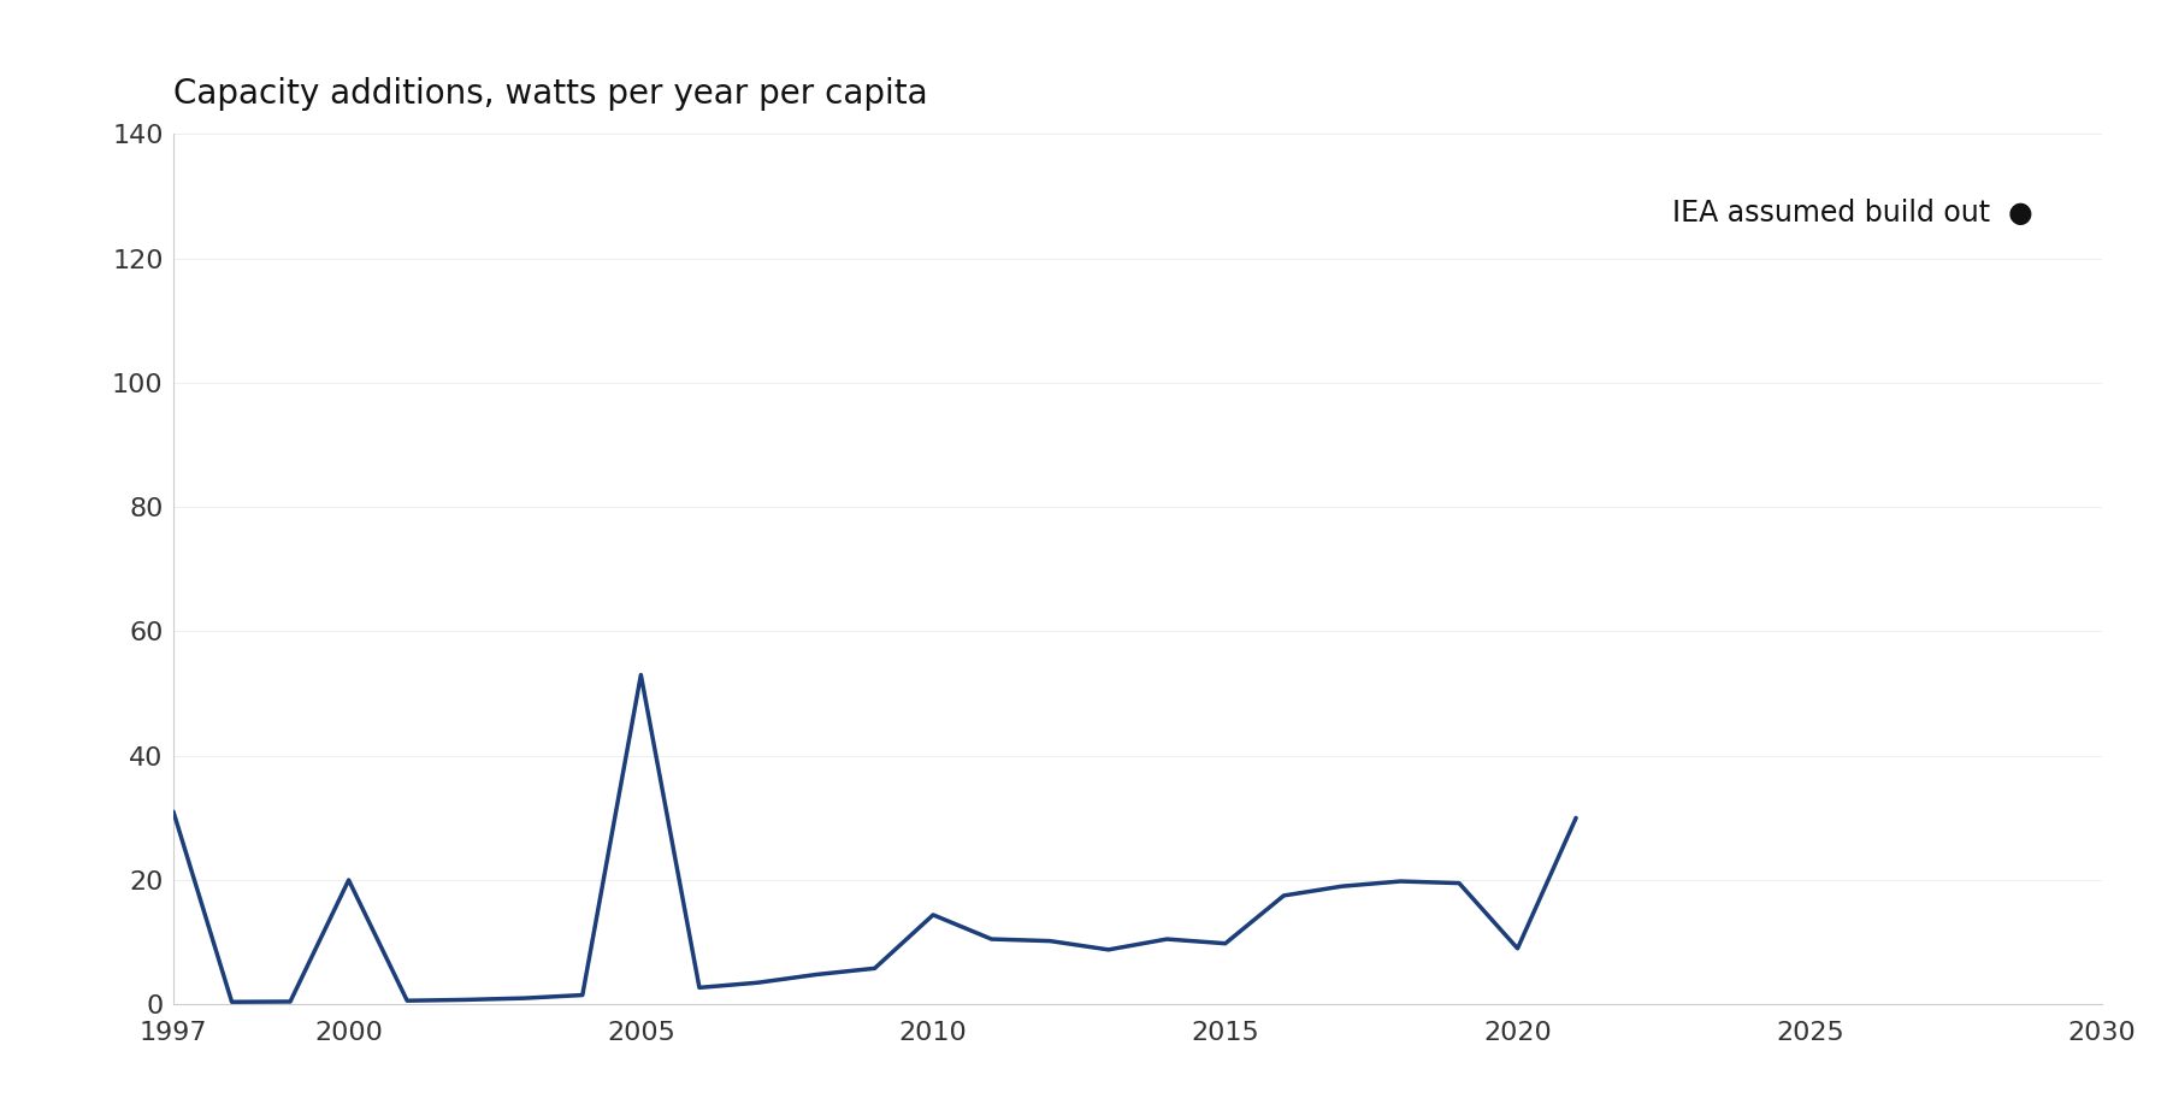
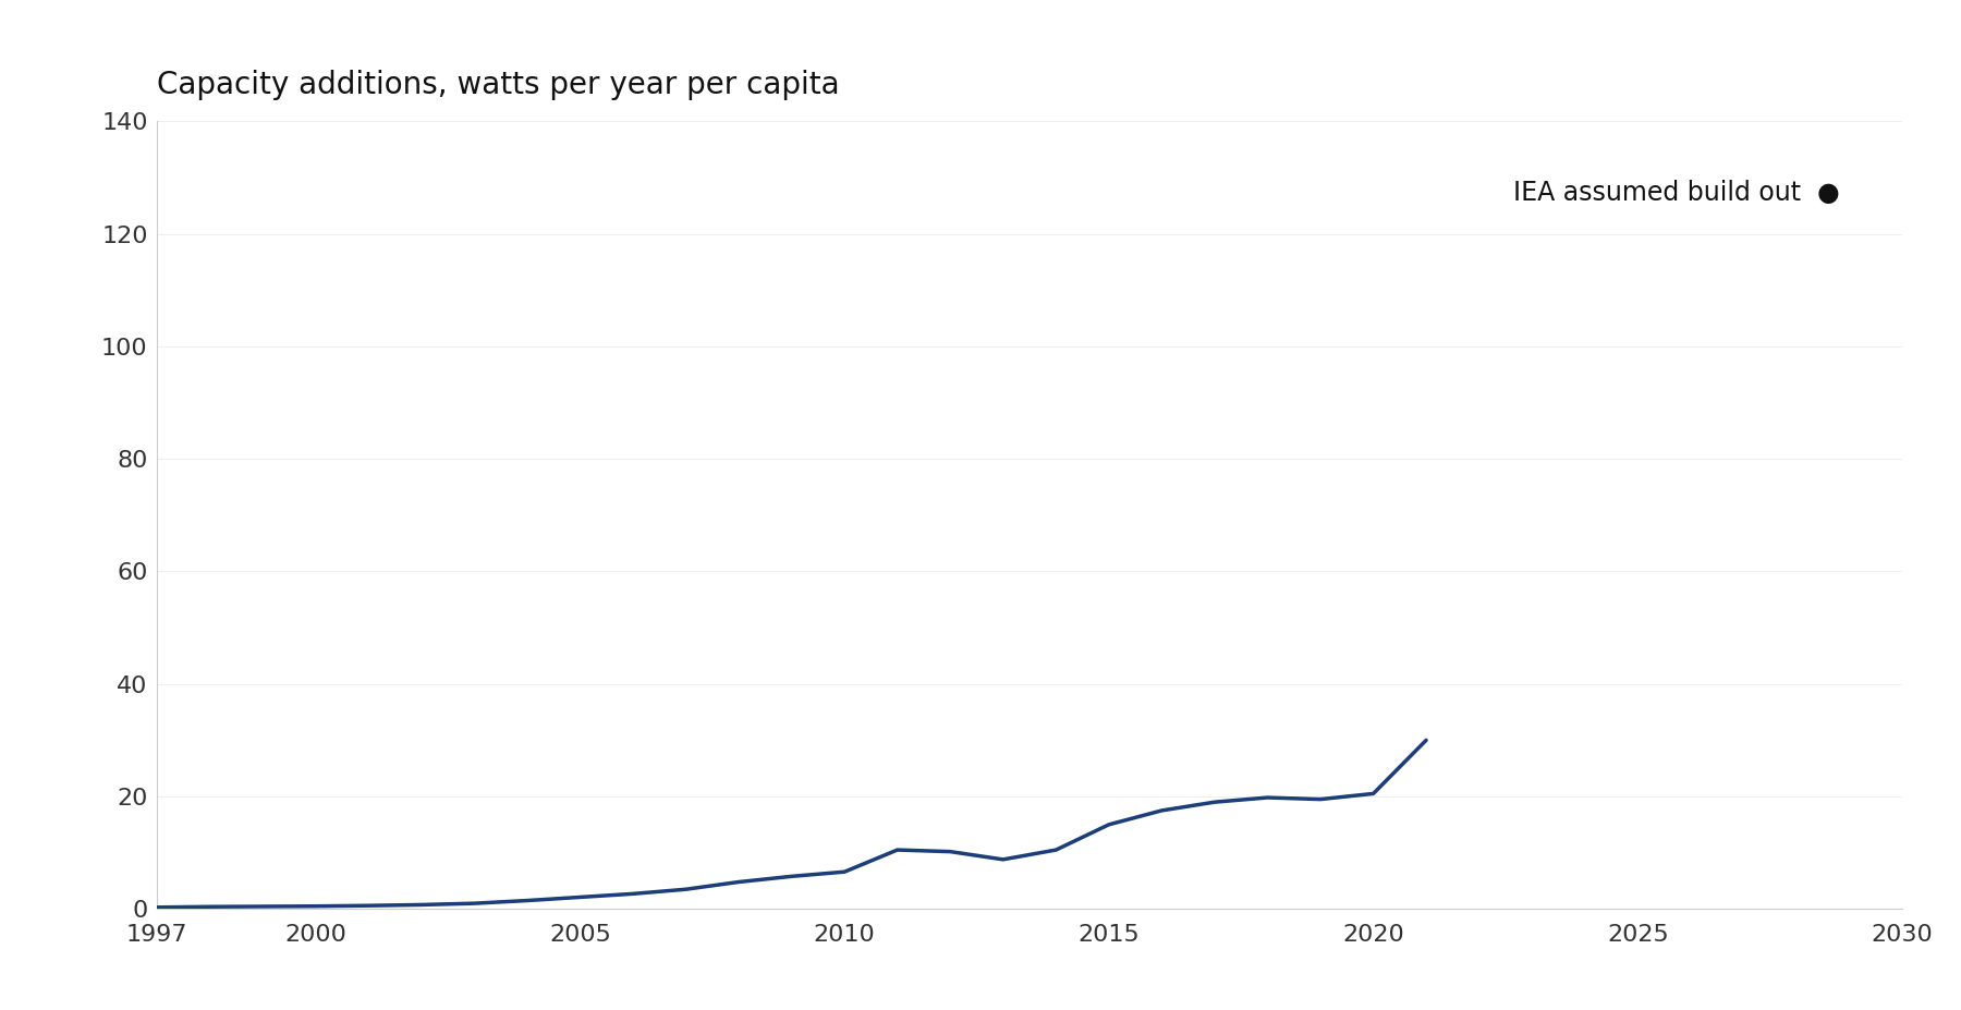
1997: 31.0 -> 0.3
2000: 20.0 -> 0.5
2005: 53.0 -> 2.1
2010: 14.4 -> 6.6
2015: 9.8 -> 15.0
2020: 9.0 -> 20.5
